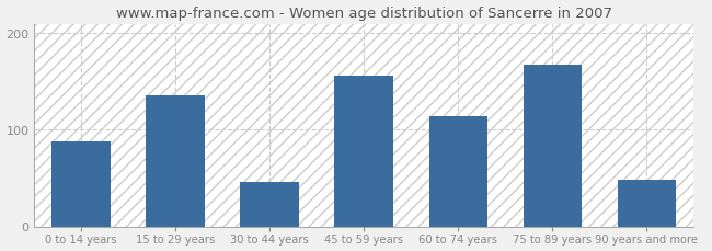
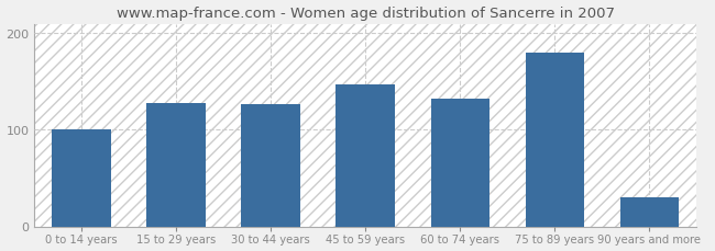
0 to 14 years: 88 -> 100
15 to 29 years: 136 -> 128
30 to 44 years: 46 -> 127
45 to 59 years: 156 -> 147
60 to 74 years: 114 -> 132
75 to 89 years: 168 -> 180
90 years and more: 48 -> 30
